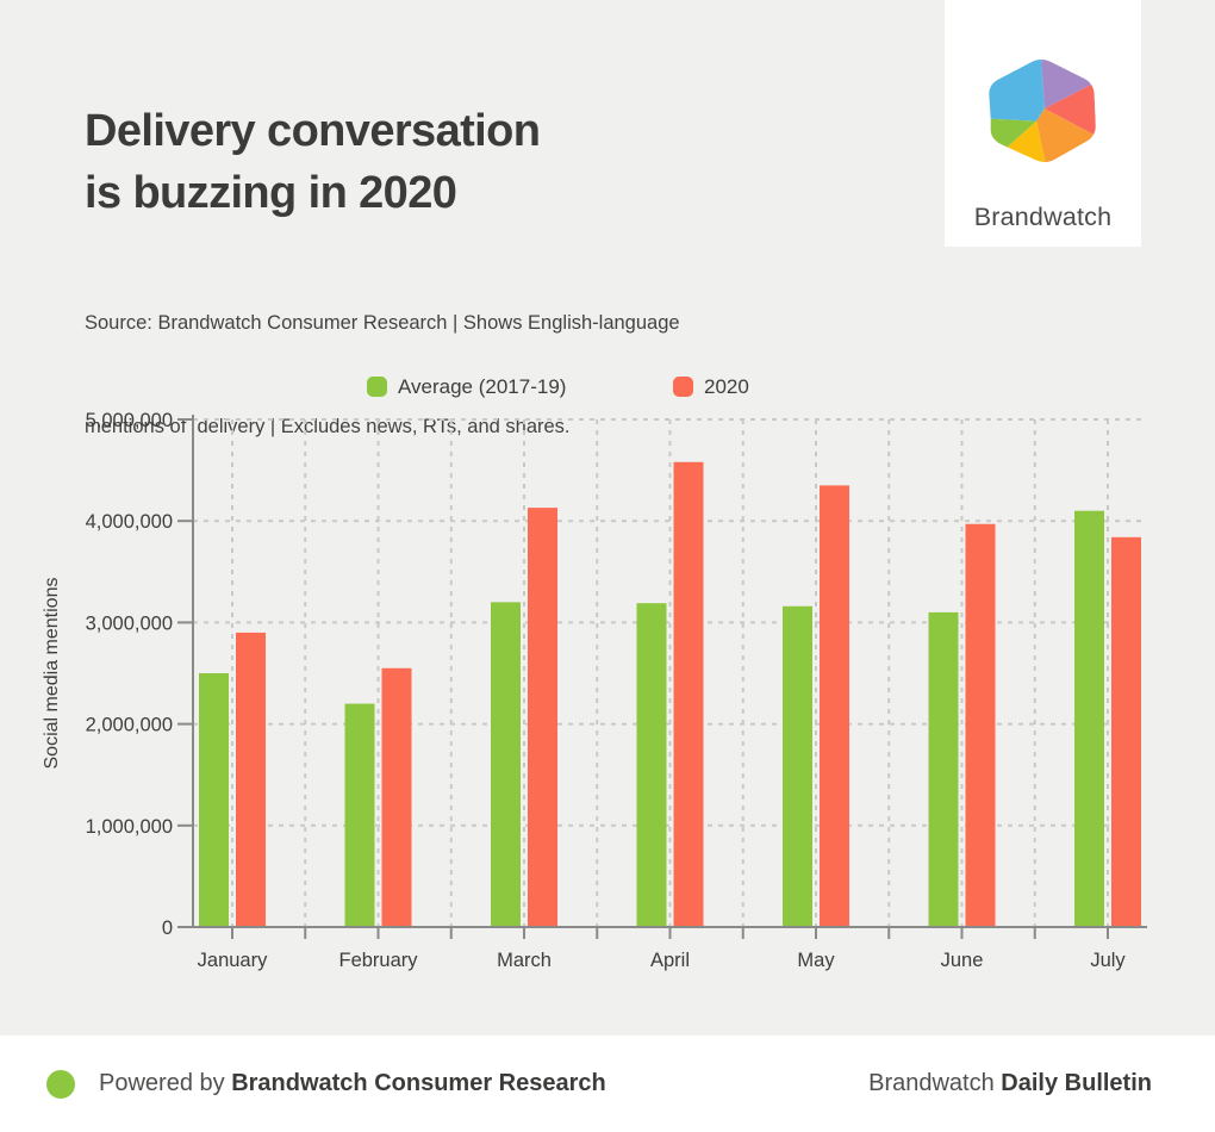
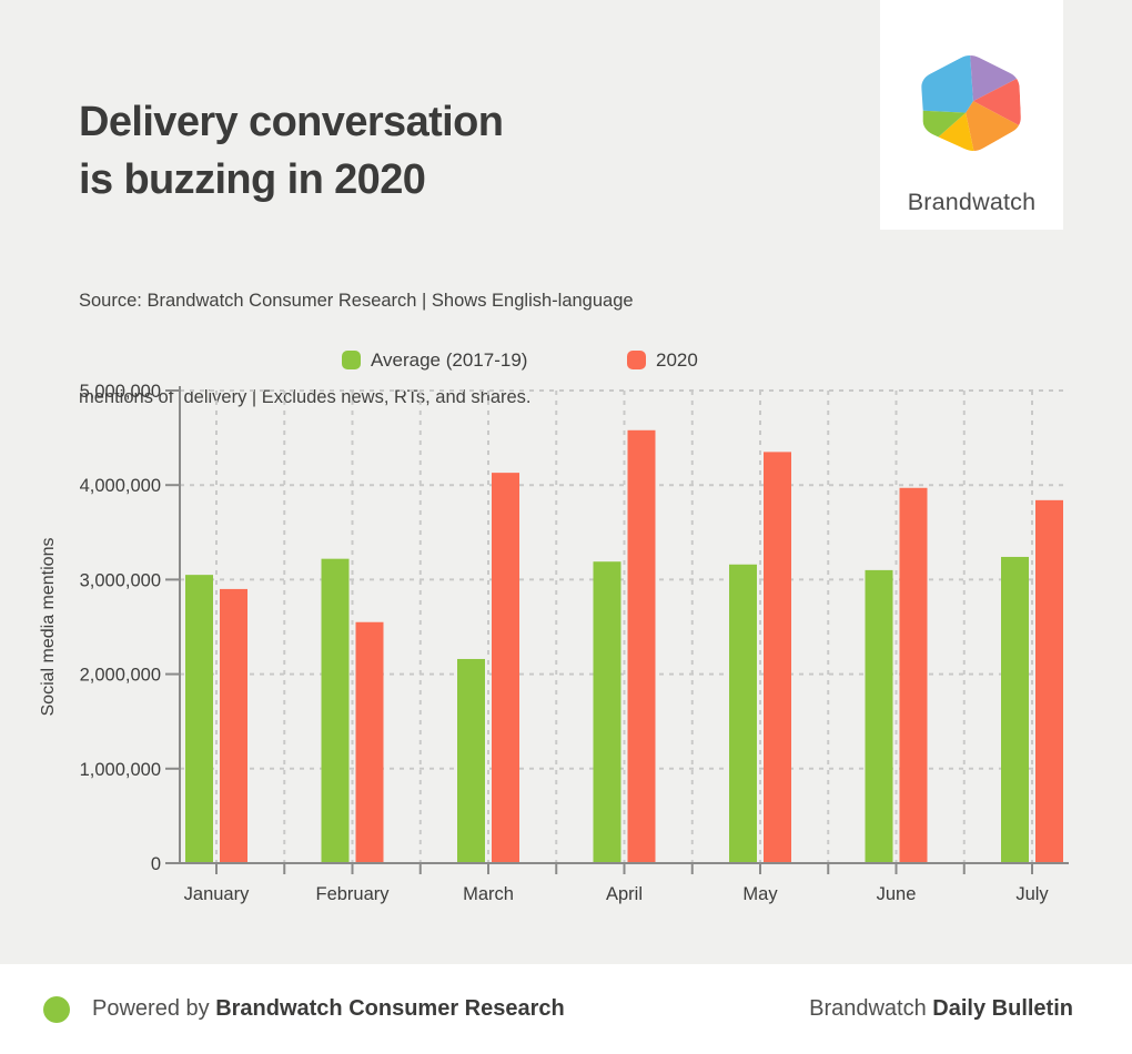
Average (2017-19)/January: 2500000 -> 3000000
Average (2017-19)/February: 2200000 -> 3200000
Average (2017-19)/March: 3200000 -> 2200000
Average (2017-19)/July: 4100000 -> 3200000
